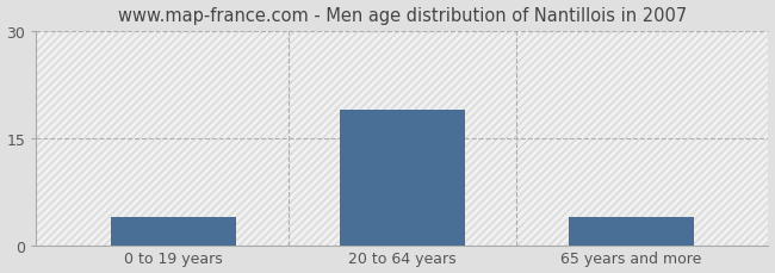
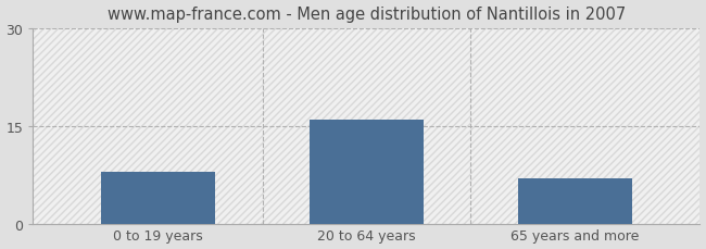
0 to 19 years: 4 -> 8
20 to 64 years: 19 -> 16
65 years and more: 4 -> 7
